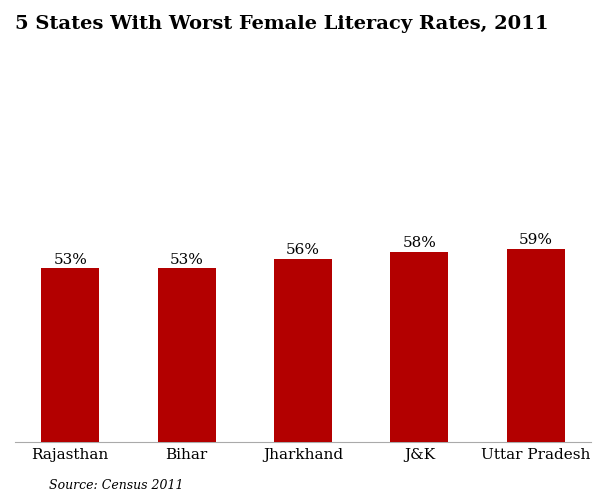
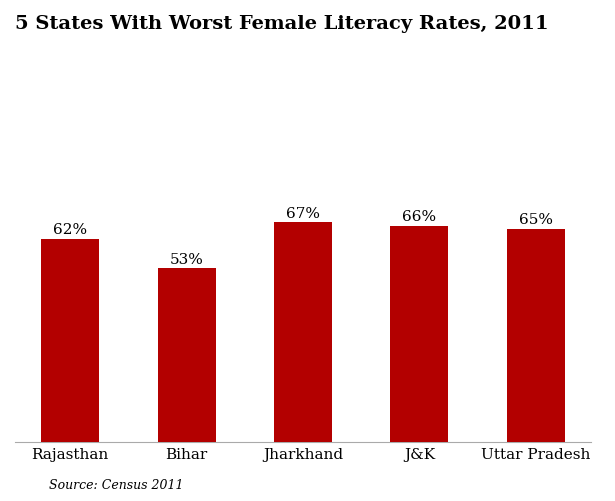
Rajasthan: 53% -> 62%
Jharkhand: 56% -> 67%
J&K: 58% -> 66%
Uttar Pradesh: 59% -> 65%
